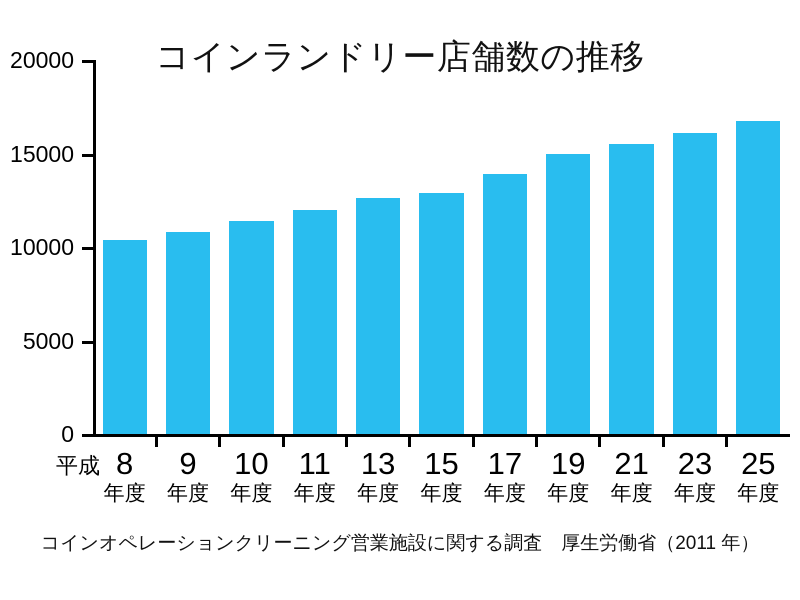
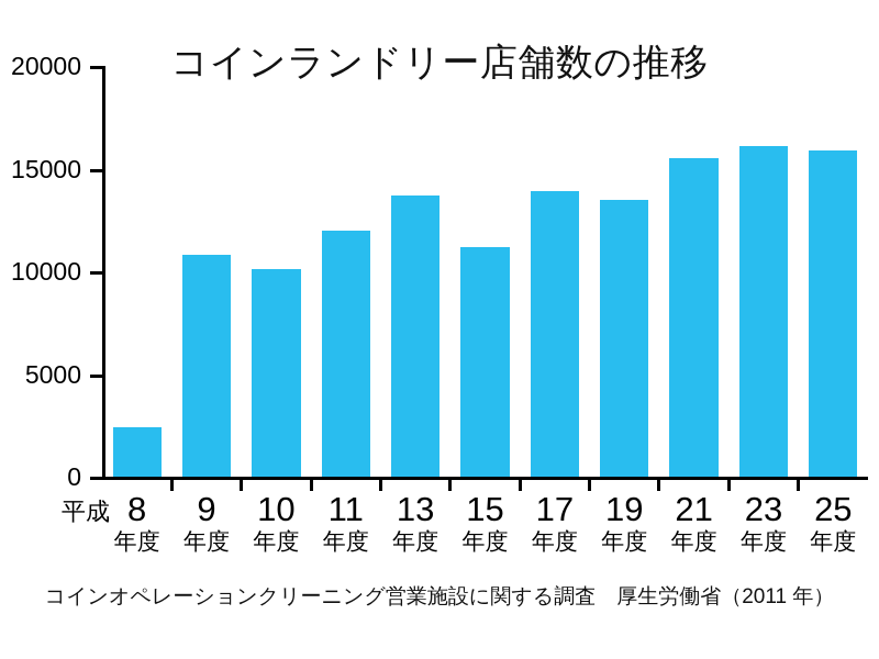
8: 10400 -> 2400
10: 11400 -> 10100
13: 12600 -> 13700
15: 12900 -> 11200
19: 15000 -> 13500
25: 16800 -> 15900
